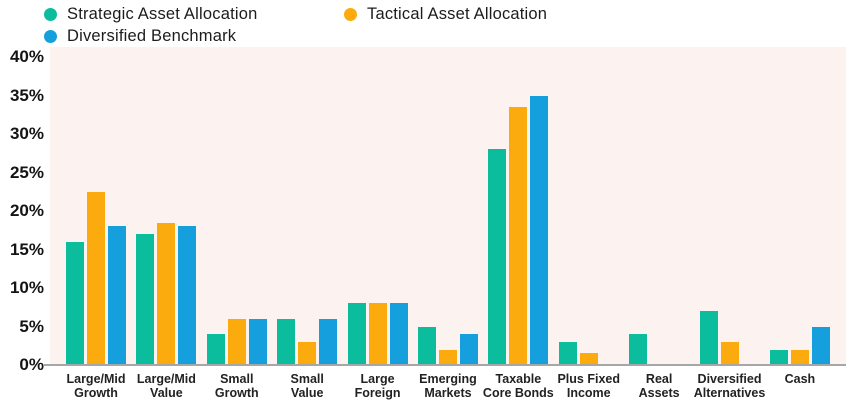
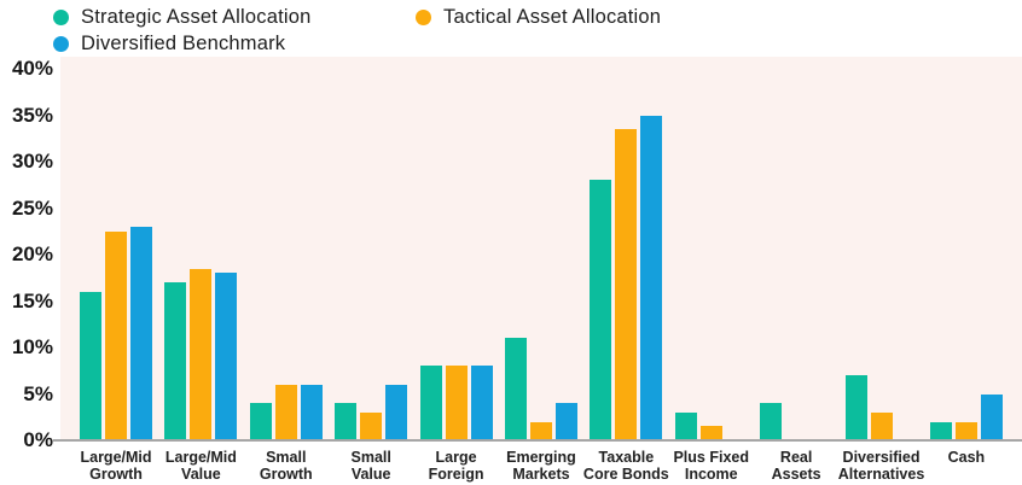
Diversified Benchmark/Large/Mid Growth: 18% -> 23%
Strategic Asset Allocation/Small Value: 6% -> 4%
Strategic Asset Allocation/Emerging Markets: 5% -> 11%
